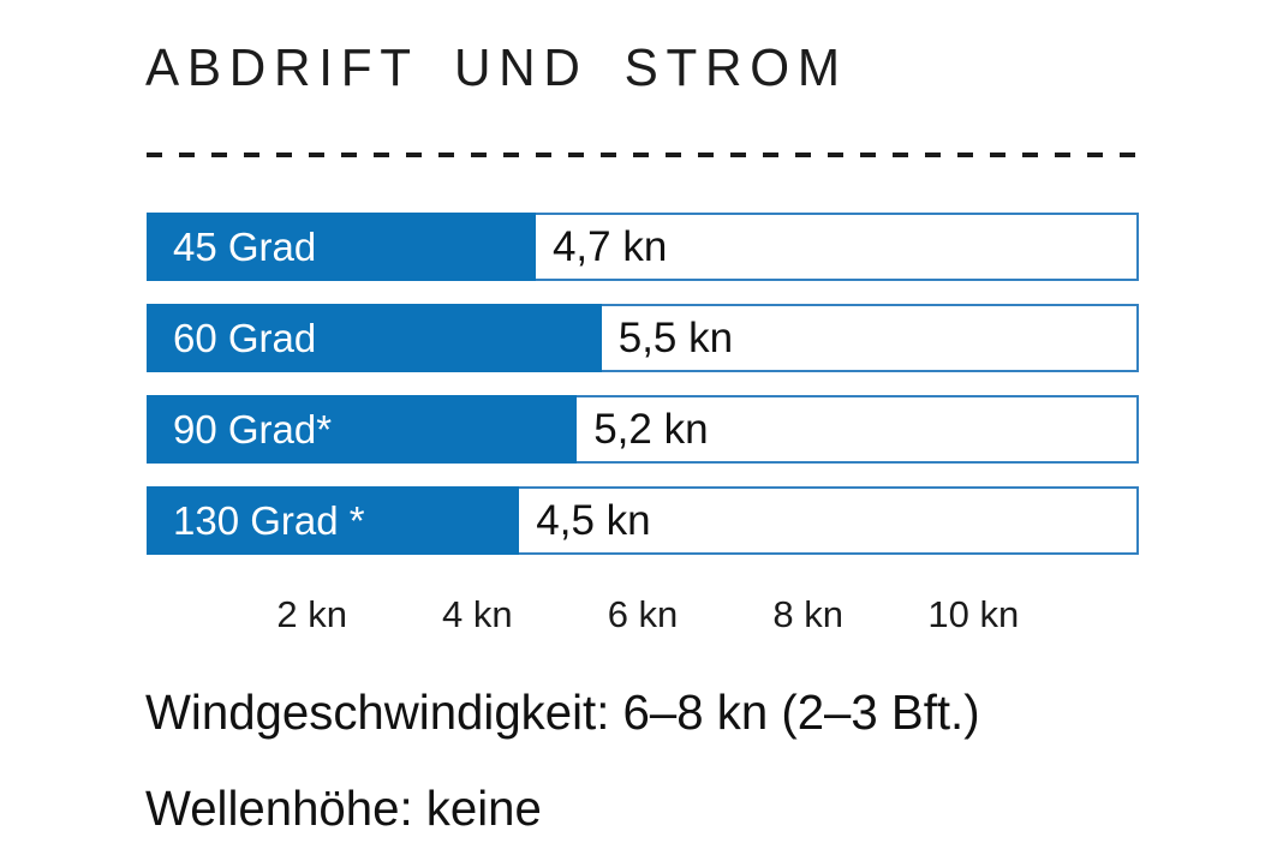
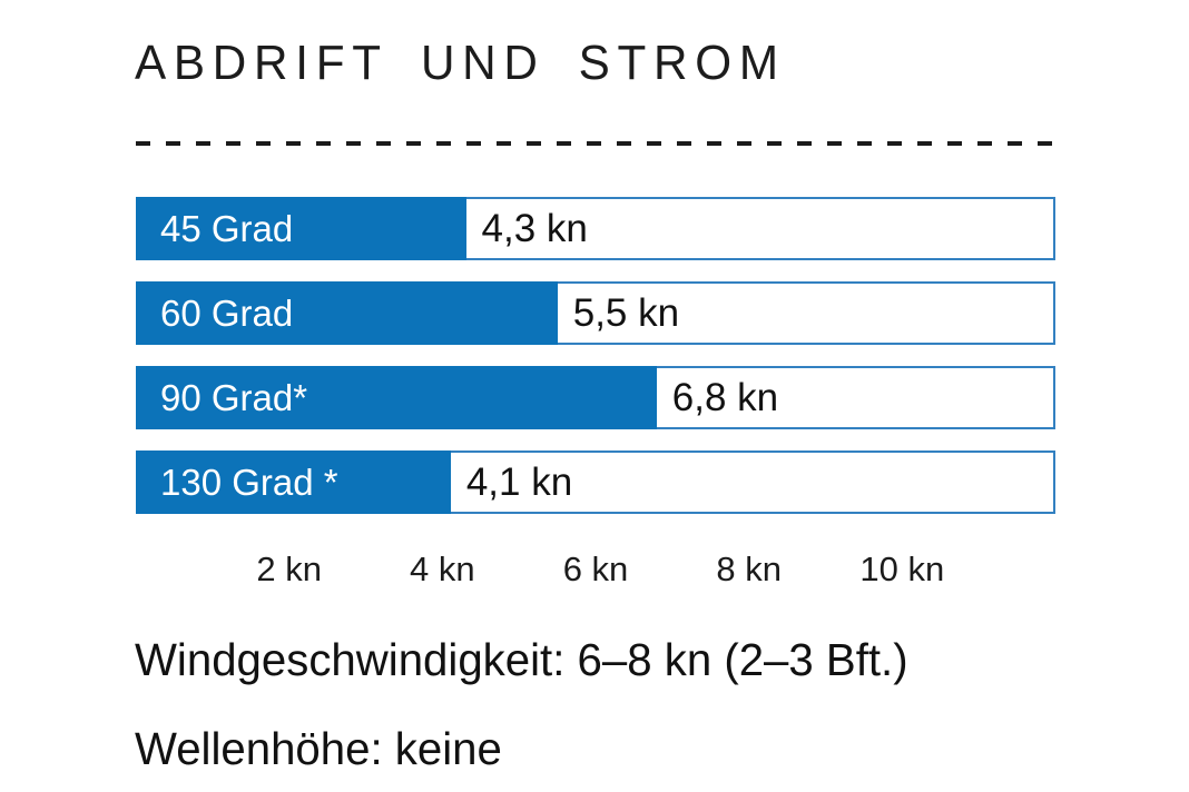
45 Grad: 4,7 -> 4,3
90 Grad*: 5,2 -> 6,8
130 Grad *: 4,5 -> 4,1
